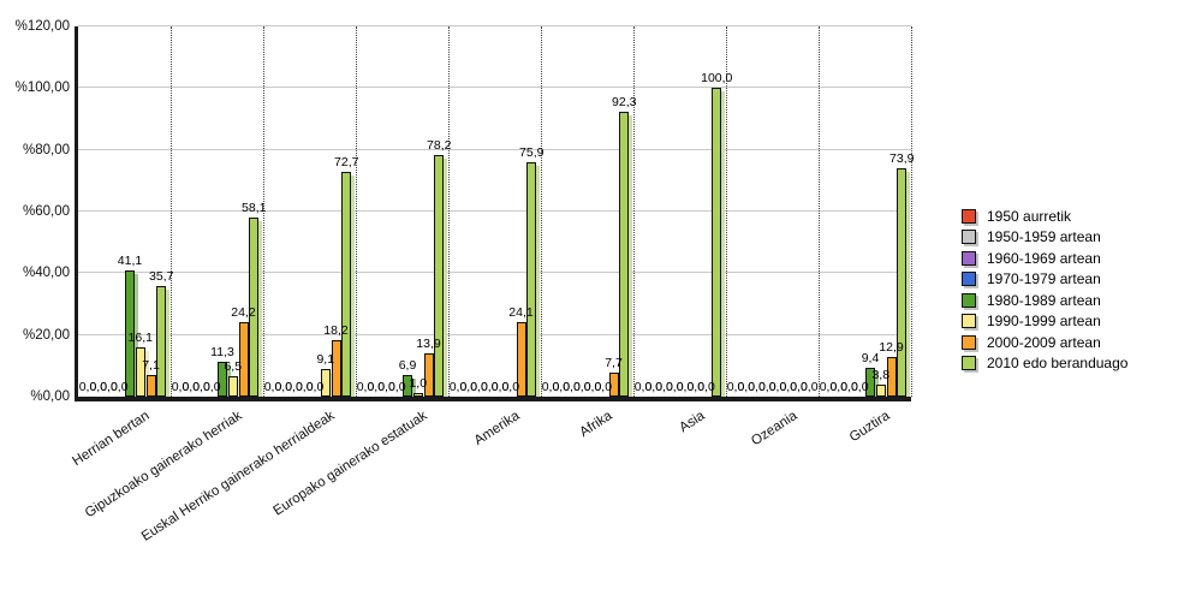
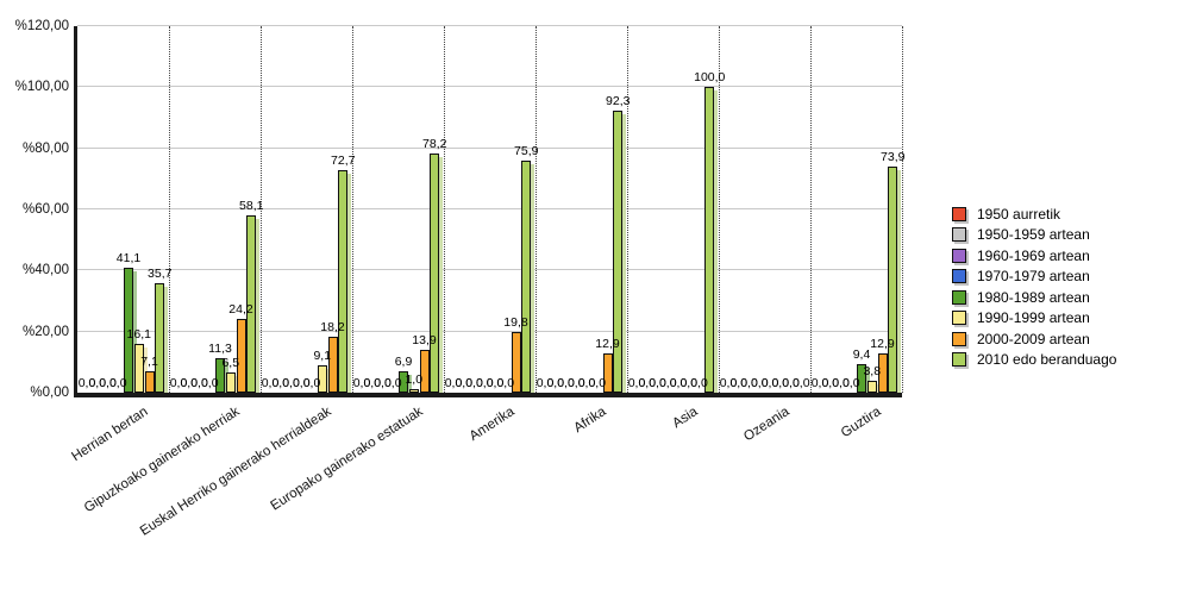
2000-2009 artean/Amerika: 24,1 -> 19,8
2000-2009 artean/Afrika: 7,7 -> 12,9
